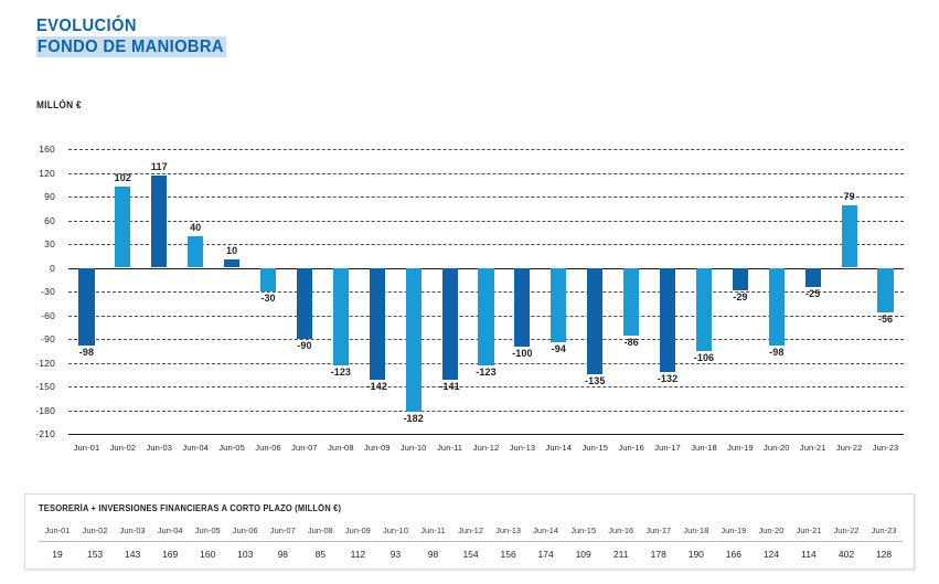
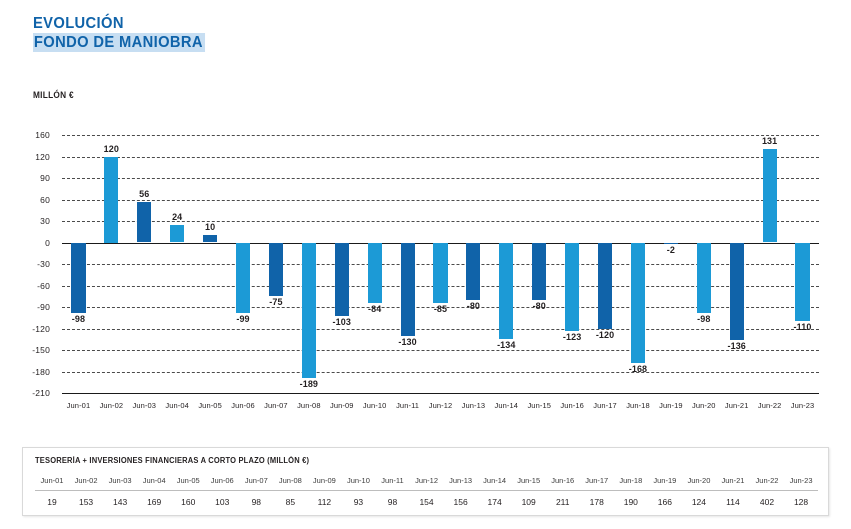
Jun-02: 102 -> 120
Jun-03: 117 -> 56
Jun-04: 40 -> 24
Jun-06: -30 -> -99
Jun-07: -90 -> -75
Jun-08: -123 -> -189
Jun-09: -142 -> -103
Jun-10: -182 -> -84
Jun-11: -141 -> -130
Jun-12: -123 -> -85
Jun-13: -100 -> -80
Jun-14: -94 -> -134
Jun-15: -135 -> -80
Jun-16: -86 -> -123
Jun-17: -132 -> -120
Jun-18: -106 -> -168
Jun-19: -29 -> -2
Jun-21: -25 -> -136
Jun-22: 79 -> 131
Jun-23: -56 -> -110
